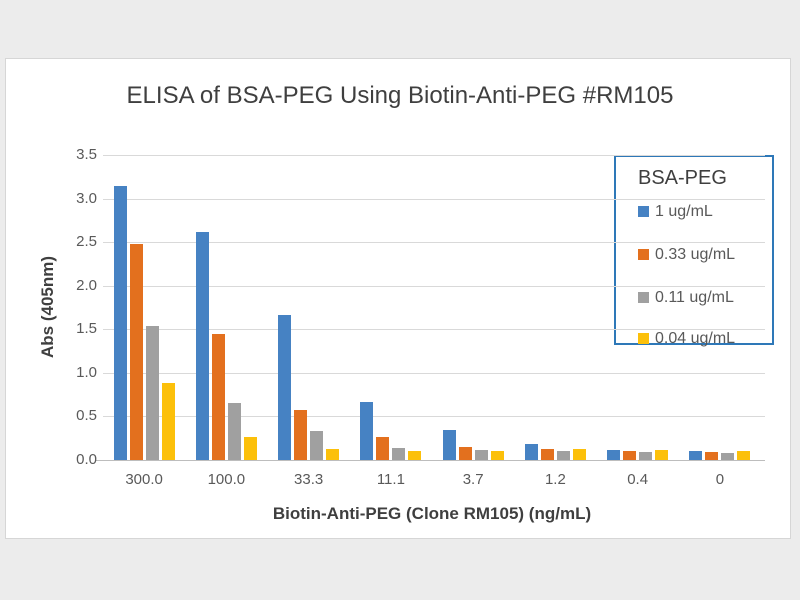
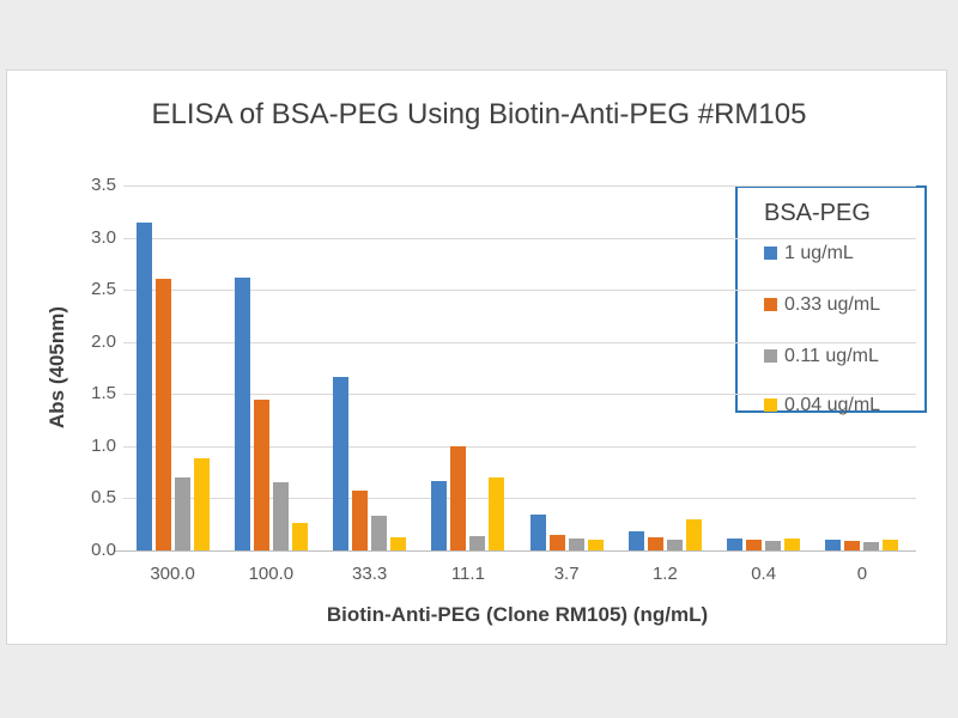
0.33 ug/mL/300.0: 2.5 -> 2.6
0.11 ug/mL/300.0: 1.5 -> 0.7
0.33 ug/mL/11.1: 0.3 -> 1.0
0.04 ug/mL/11.1: 0.1 -> 0.7
0.04 ug/mL/1.2: 0.1 -> 0.3
